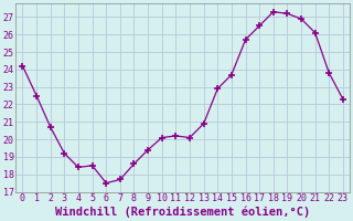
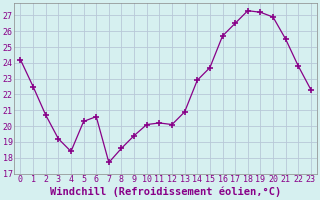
5: 18.5 -> 20.3
6: 17.5 -> 20.6
21: 26.1 -> 25.5
